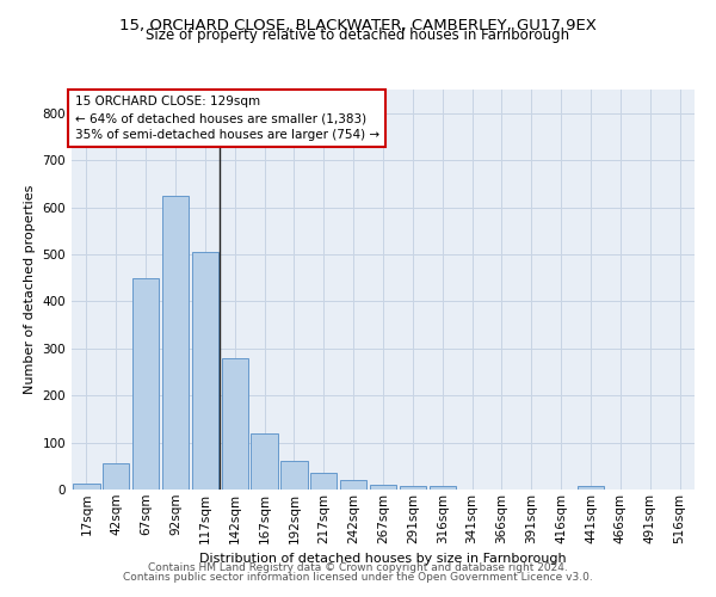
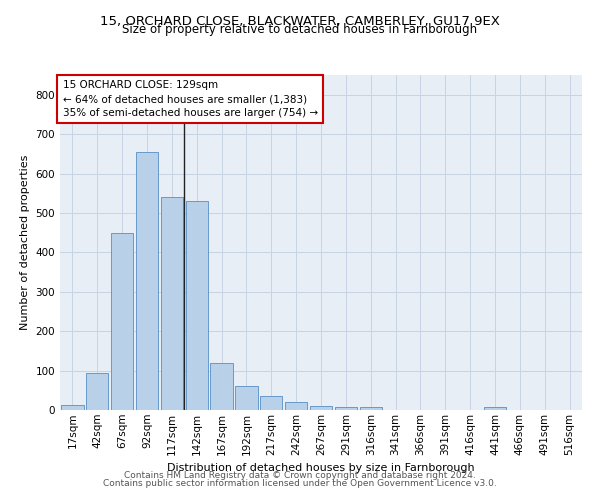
42sqm: 55 -> 95
92sqm: 625 -> 655
117sqm: 505 -> 540
142sqm: 280 -> 530
